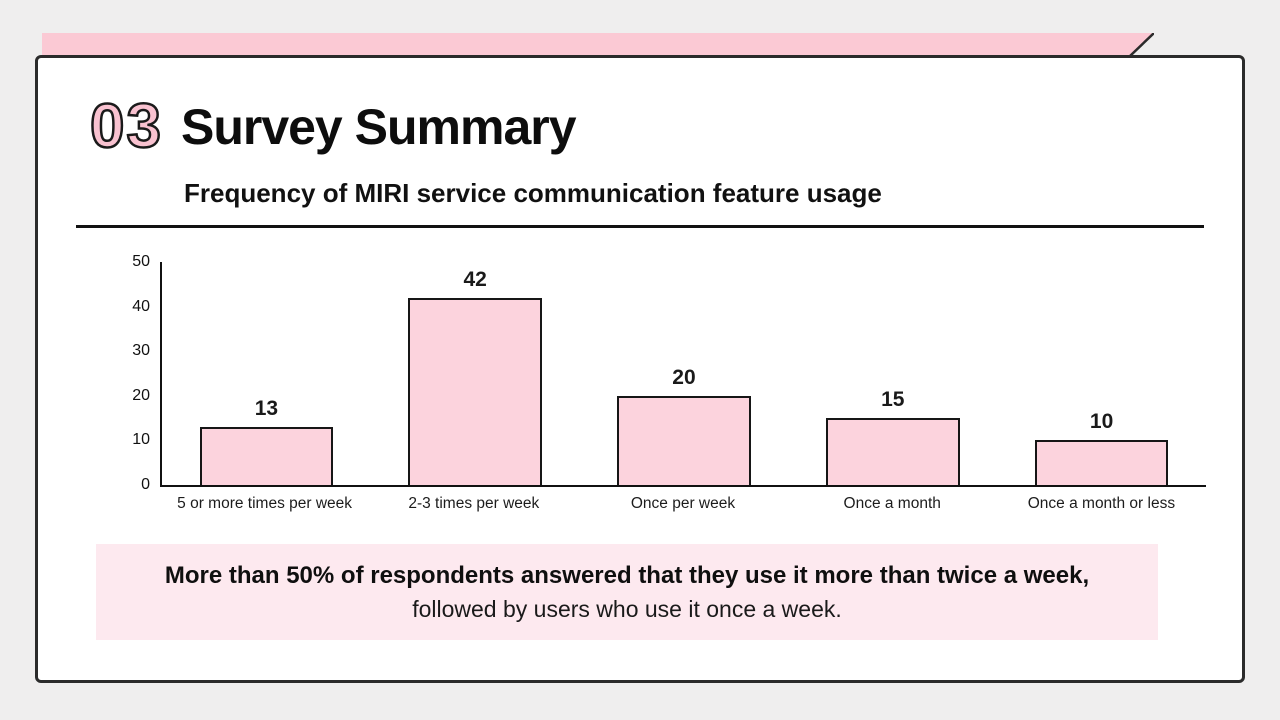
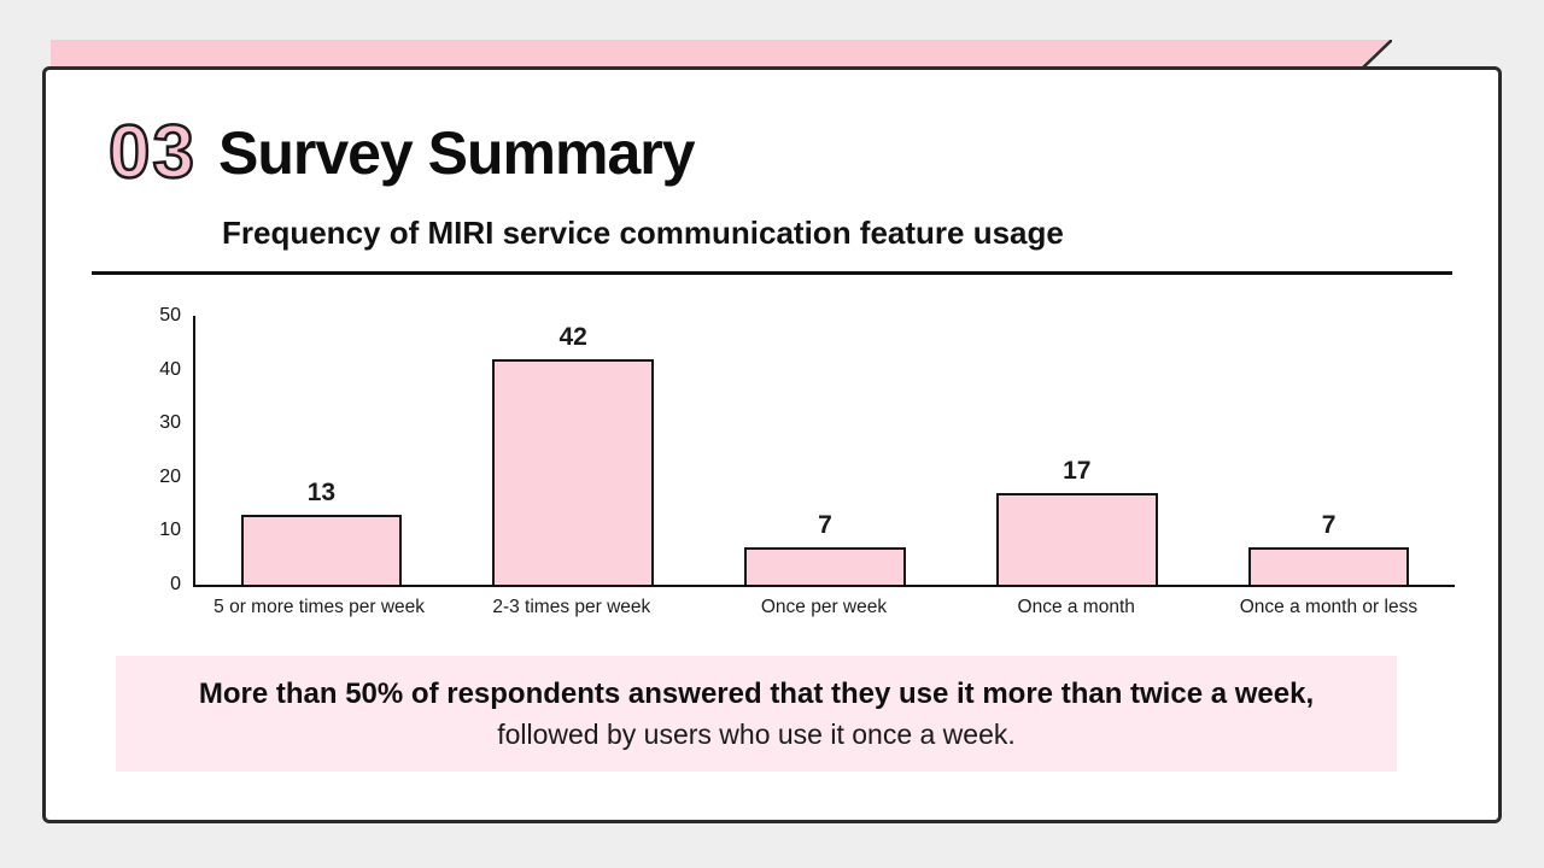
Once per week: 20 -> 7
Once a month: 15 -> 17
Once a month or less: 10 -> 7
